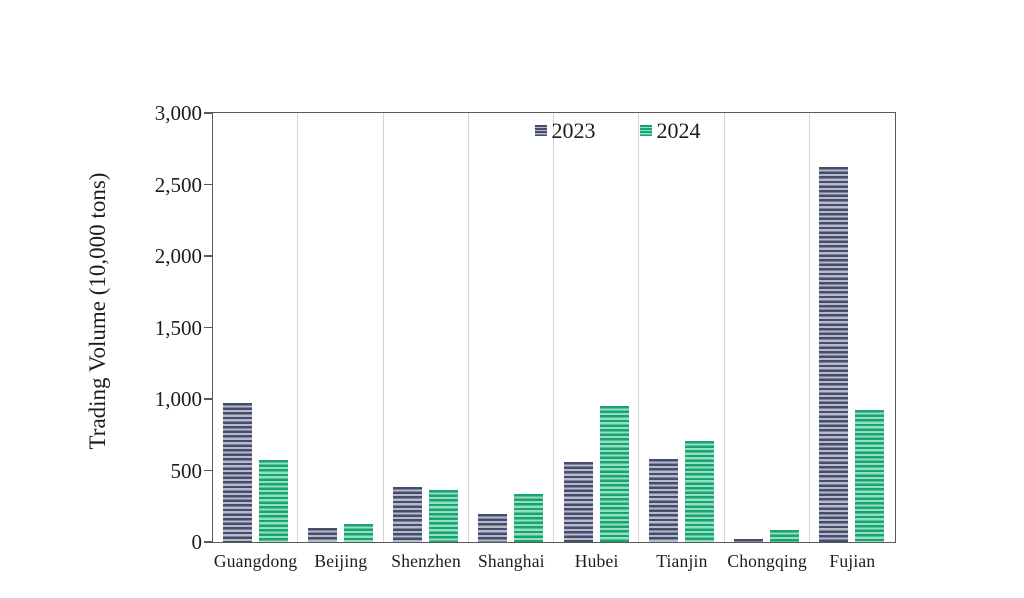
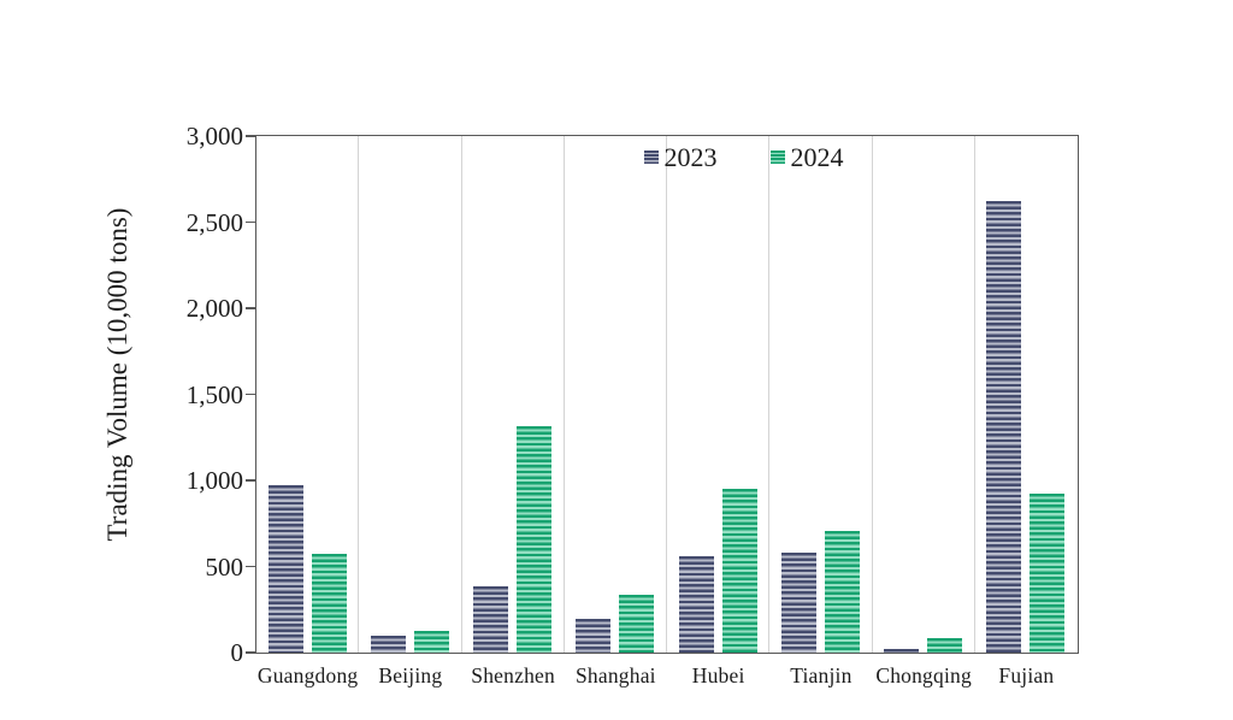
2024/Shenzhen: 360 -> 1310
